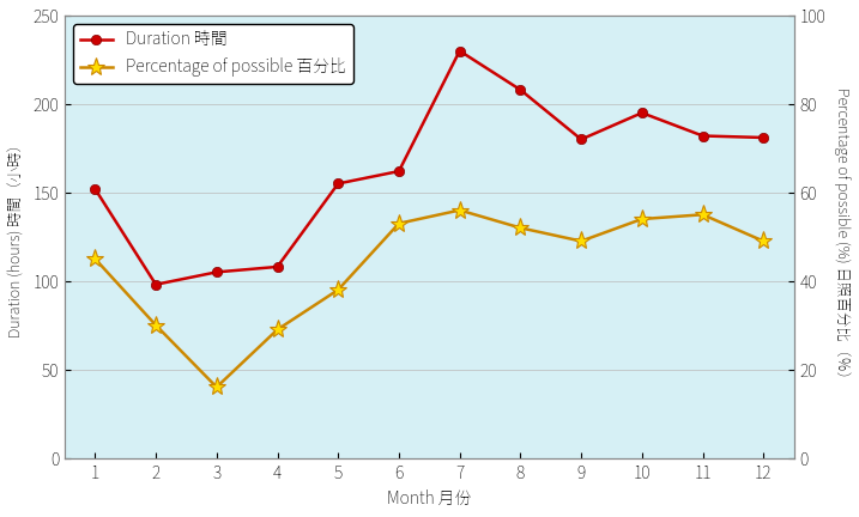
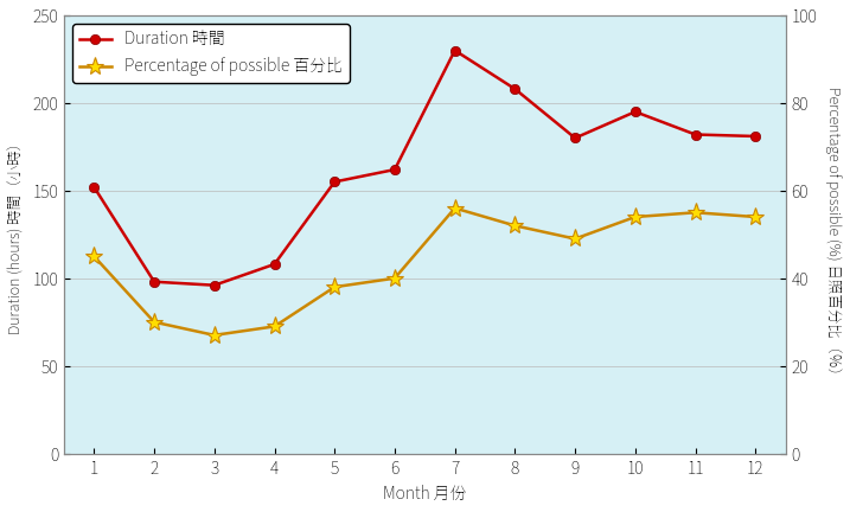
Duration 時間/3: 105 -> 96
Percentage of possible 百分比/3: 16 -> 27
Percentage of possible 百分比/6: 53 -> 40
Percentage of possible 百分比/12: 49 -> 54
